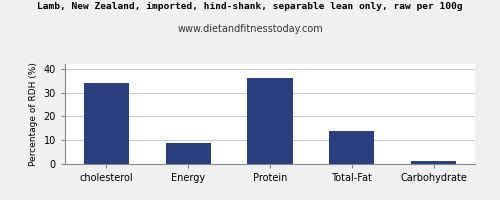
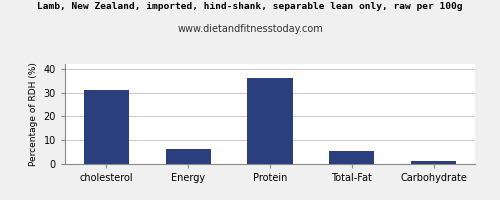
cholesterol: 34.0 -> 31.0
Energy: 9.0 -> 6.5
Total-Fat: 14.0 -> 5.5
